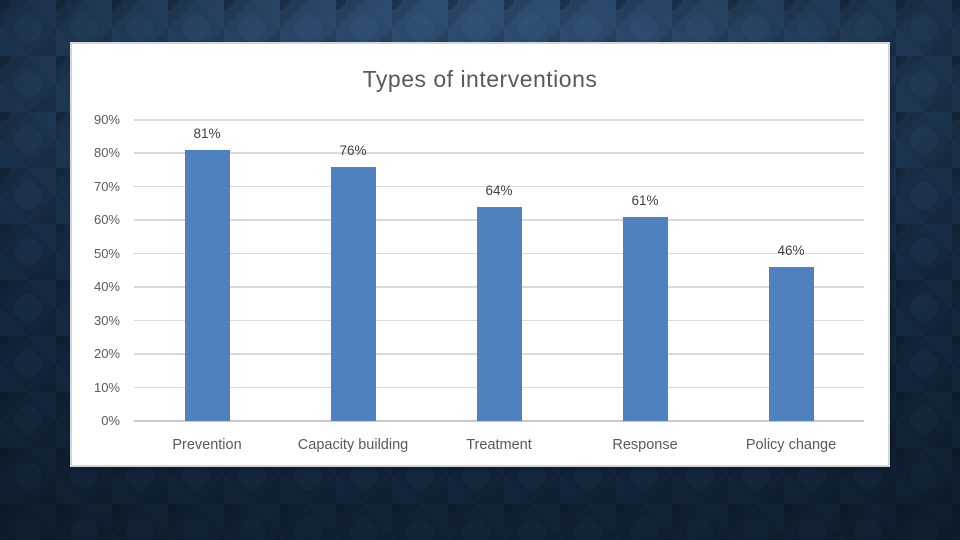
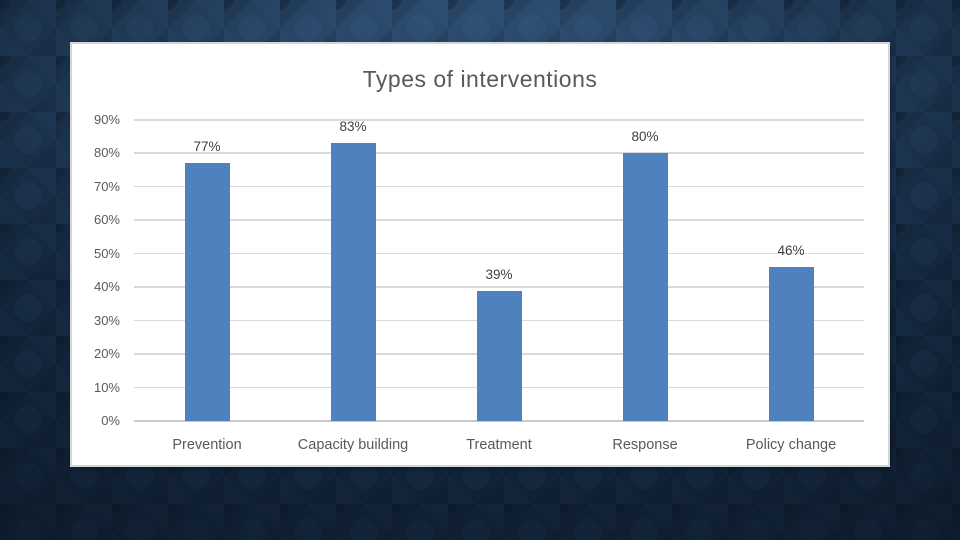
Prevention: 81% -> 77%
Capacity building: 76% -> 83%
Treatment: 64% -> 39%
Response: 61% -> 80%
